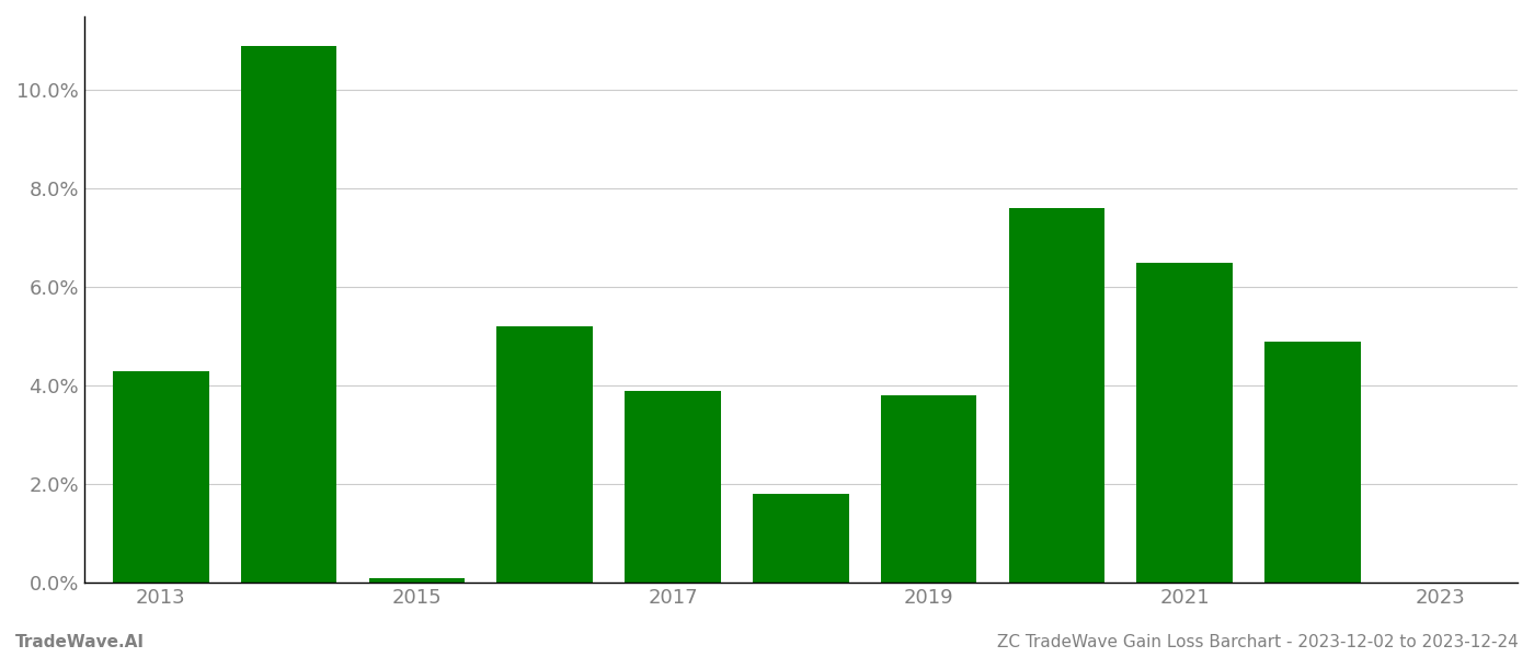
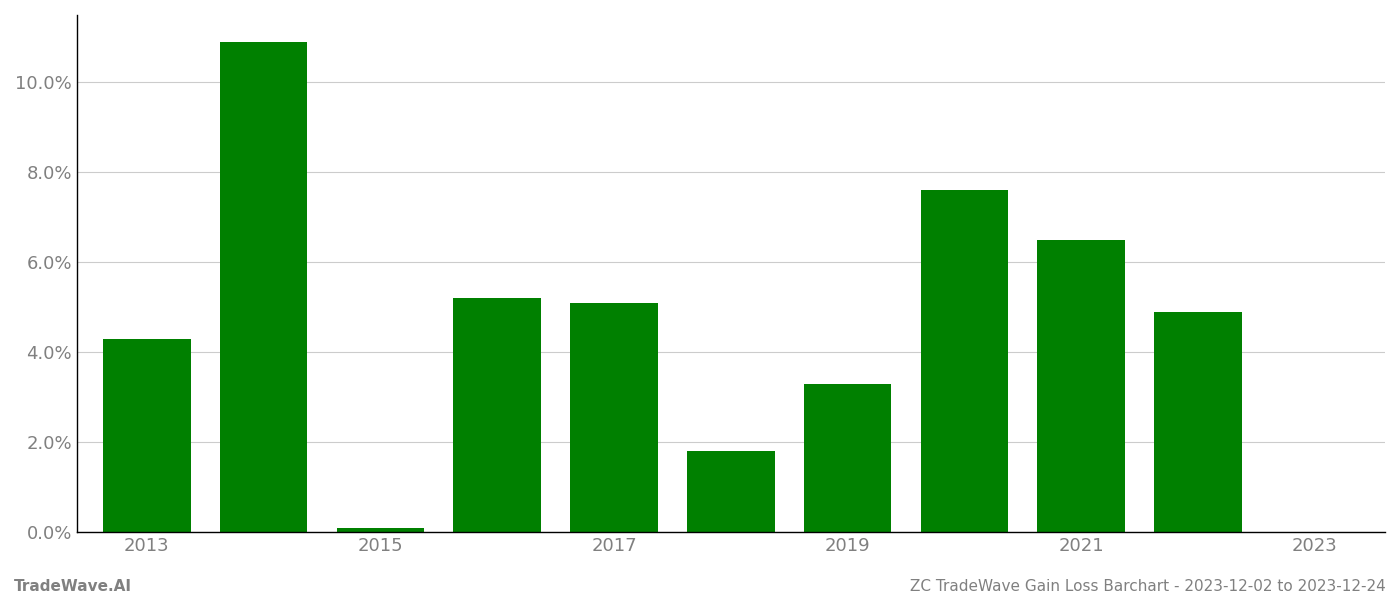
2017: 3.9% -> 5.1%
2019: 3.8% -> 3.3%
